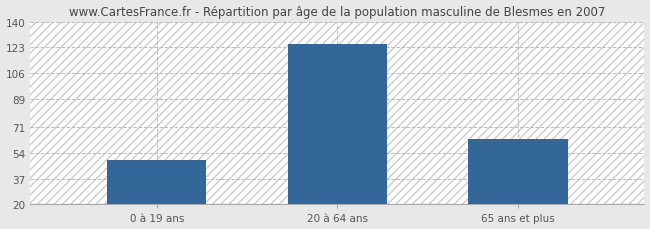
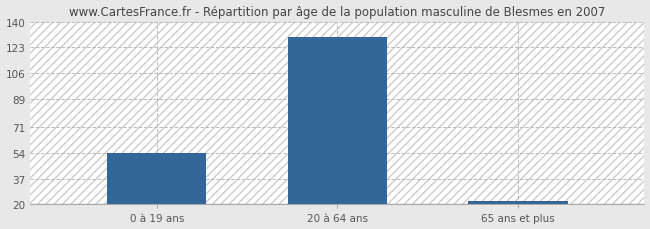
0 à 19 ans: 49 -> 54
20 à 64 ans: 125 -> 130
65 ans et plus: 63 -> 22
